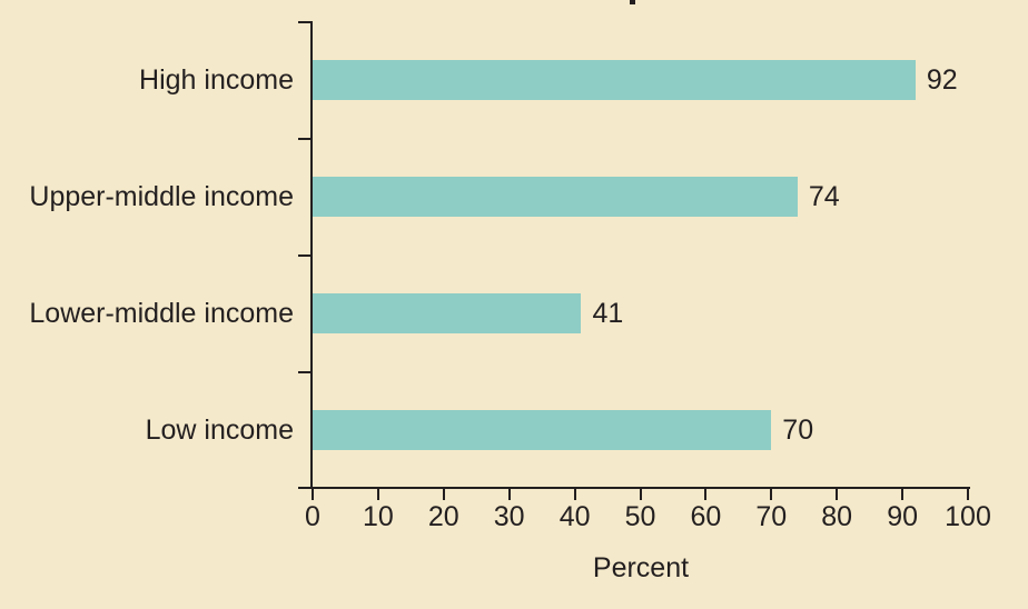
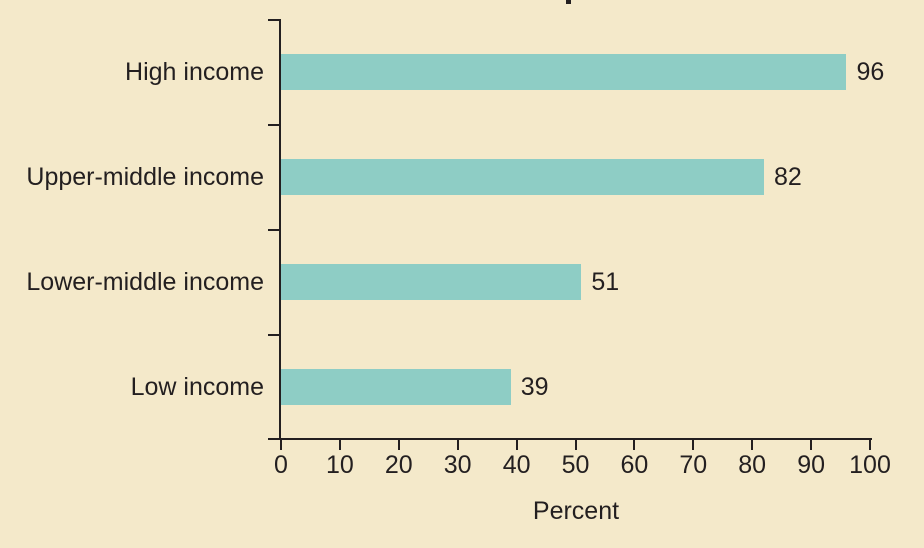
High income: 92 -> 96
Upper-middle income: 74 -> 82
Lower-middle income: 41 -> 51
Low income: 70 -> 39
